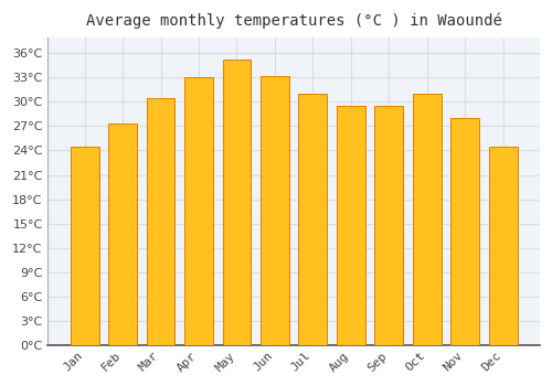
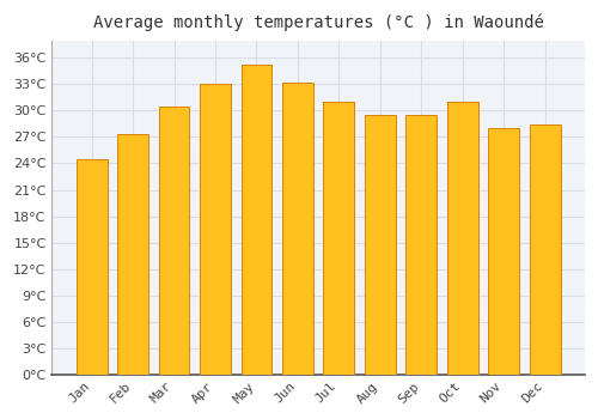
Dec: 24.5°C -> 28.4°C
